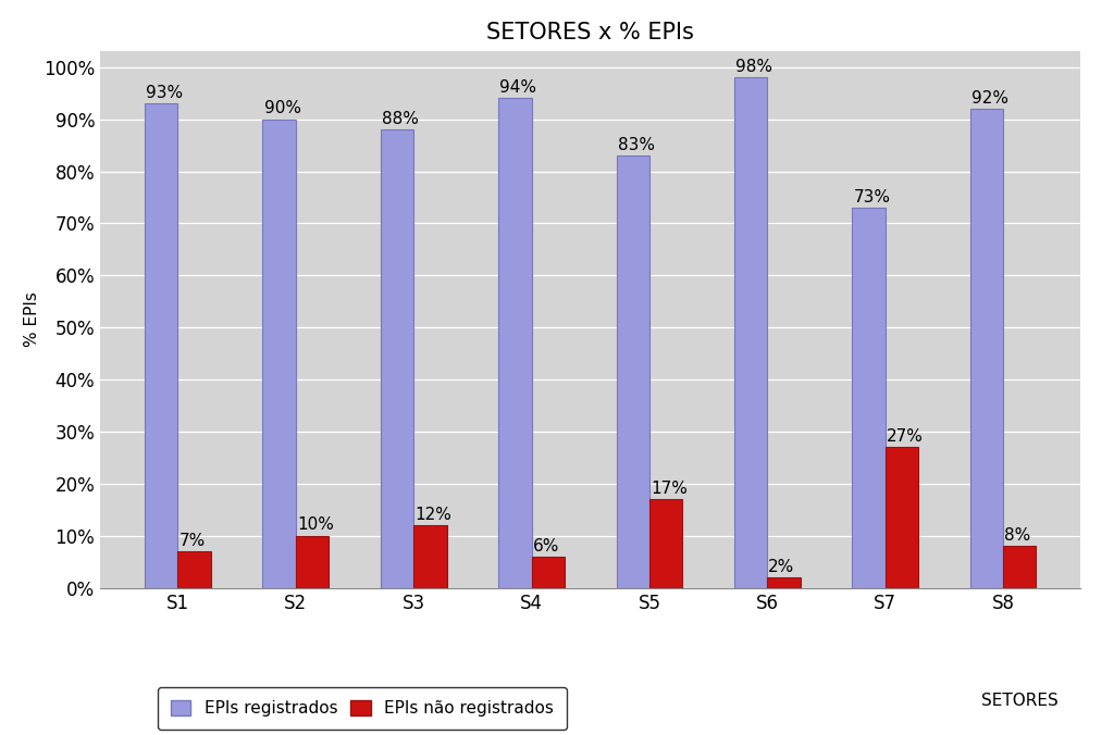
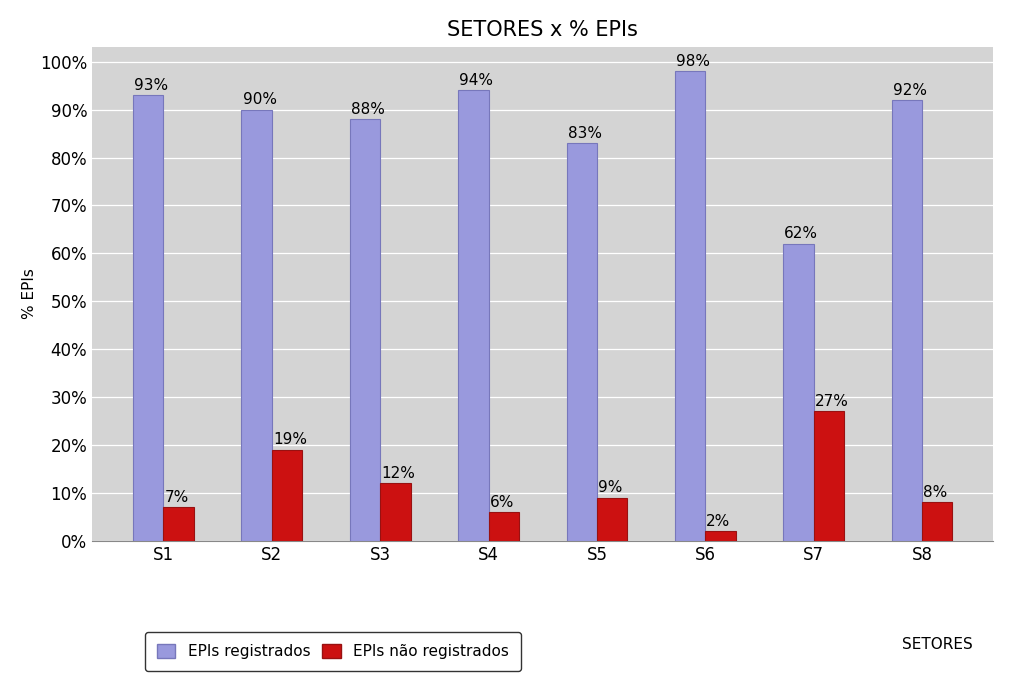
EPIs não registrados/S2: 10% -> 19%
EPIs não registrados/S5: 17% -> 9%
EPIs registrados/S7: 73% -> 62%
